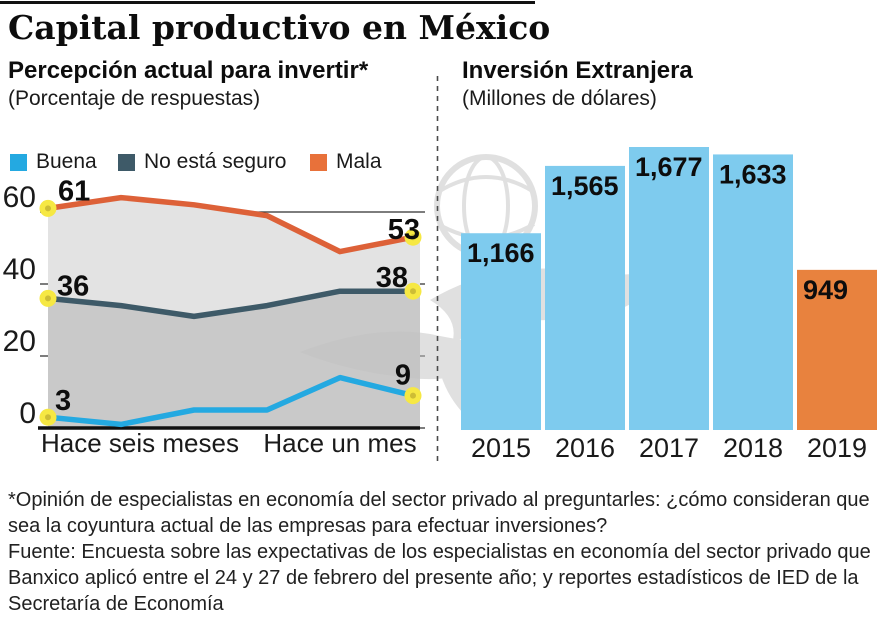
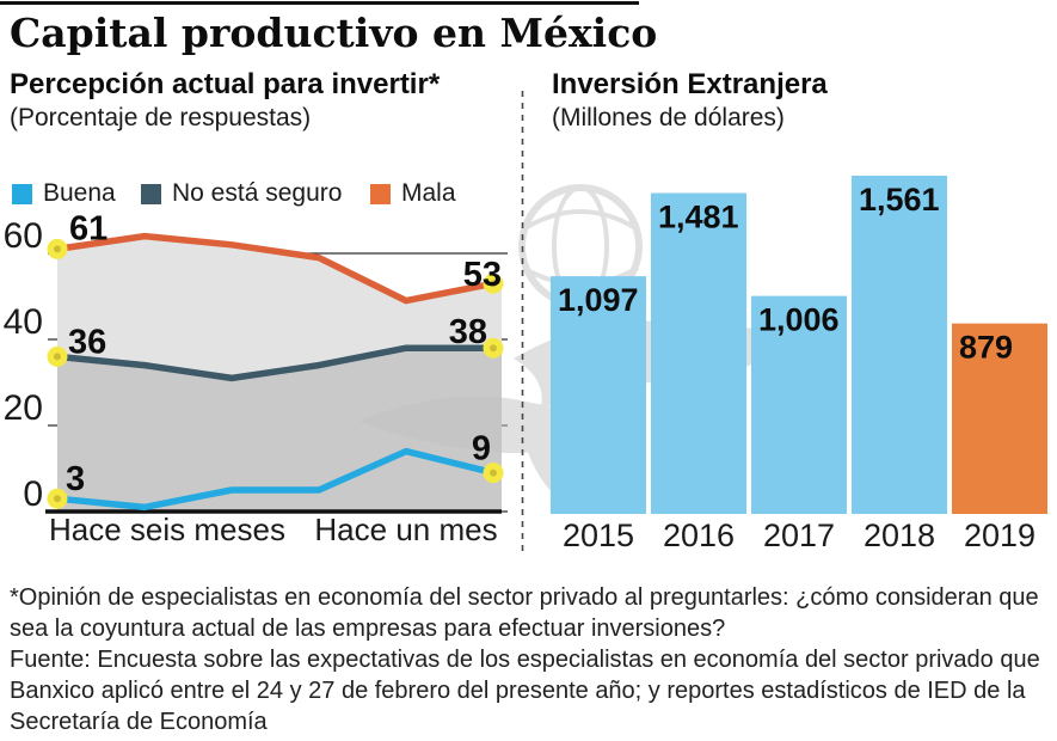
Inversión Extranjera/2015: 1,166 -> 1,097
Inversión Extranjera/2016: 1,565 -> 1,481
Inversión Extranjera/2017: 1,677 -> 1,006
Inversión Extranjera/2018: 1,633 -> 1,561
Inversión Extranjera/2019: 949 -> 879
